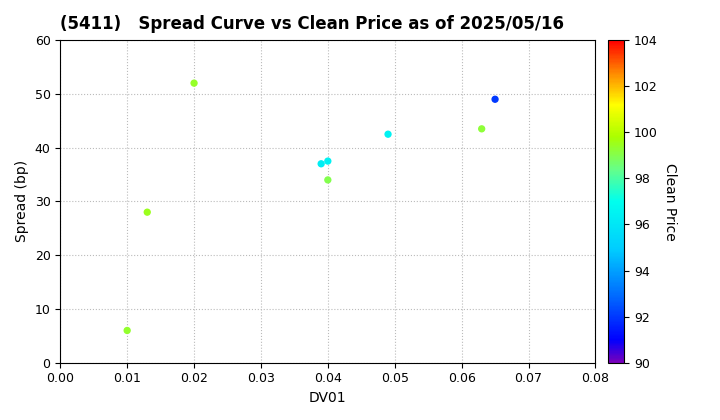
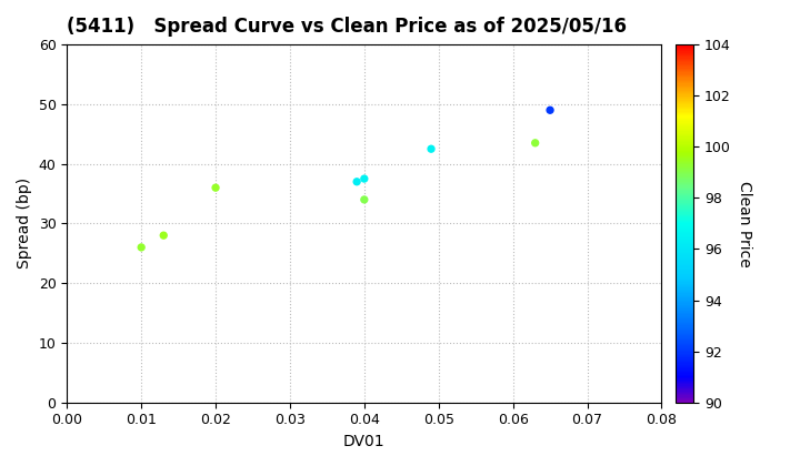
0.01: 6.0 -> 26.0
0.02: 52.0 -> 36.0
